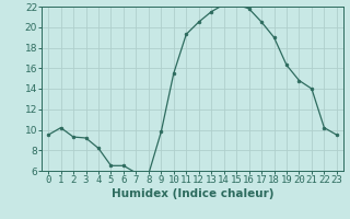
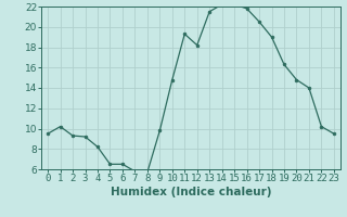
10: 15.5 -> 14.8
12: 20.5 -> 18.2
